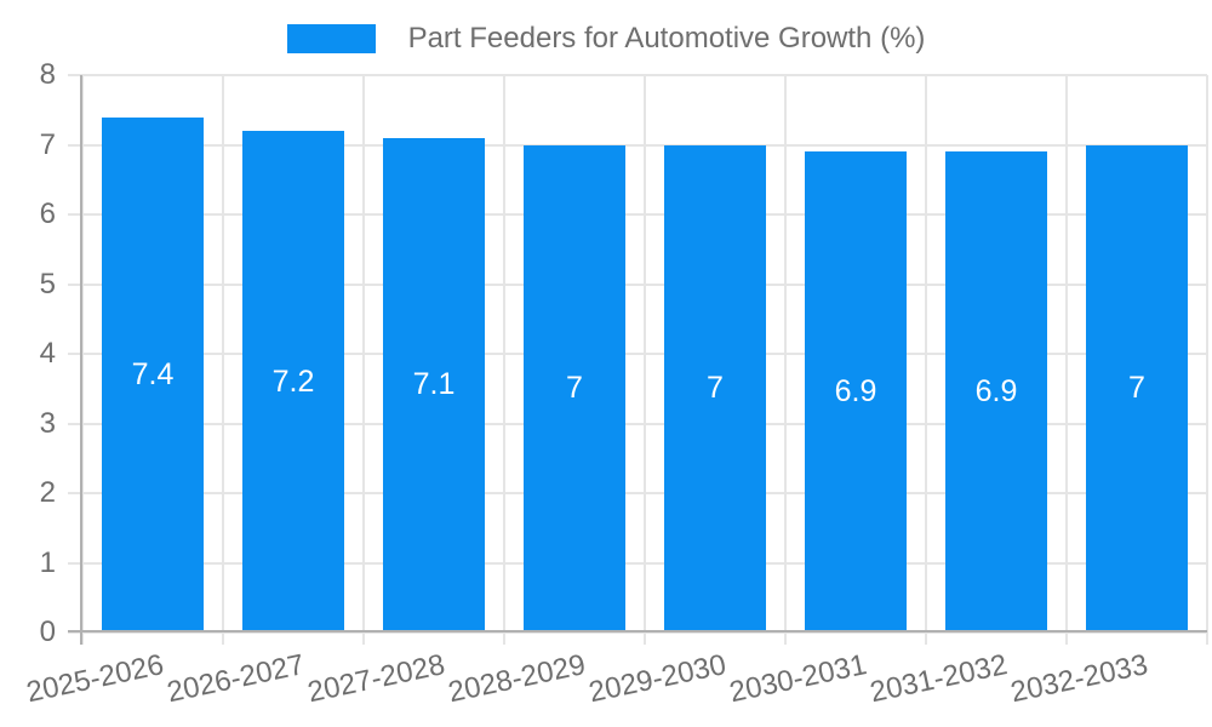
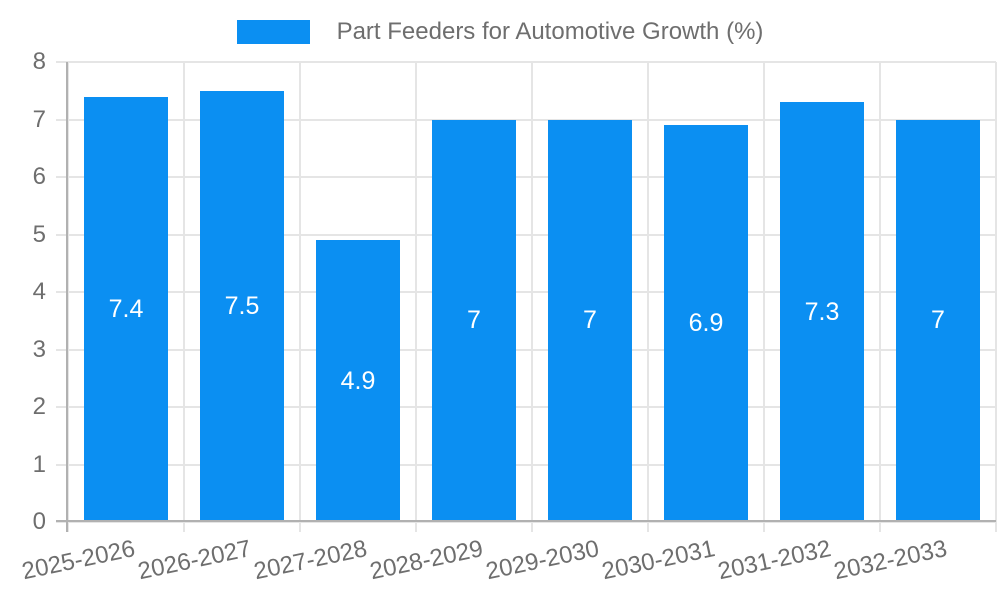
2026-2027: 7.2 -> 7.5
2027-2028: 7.1 -> 4.9
2031-2032: 6.9 -> 7.3
